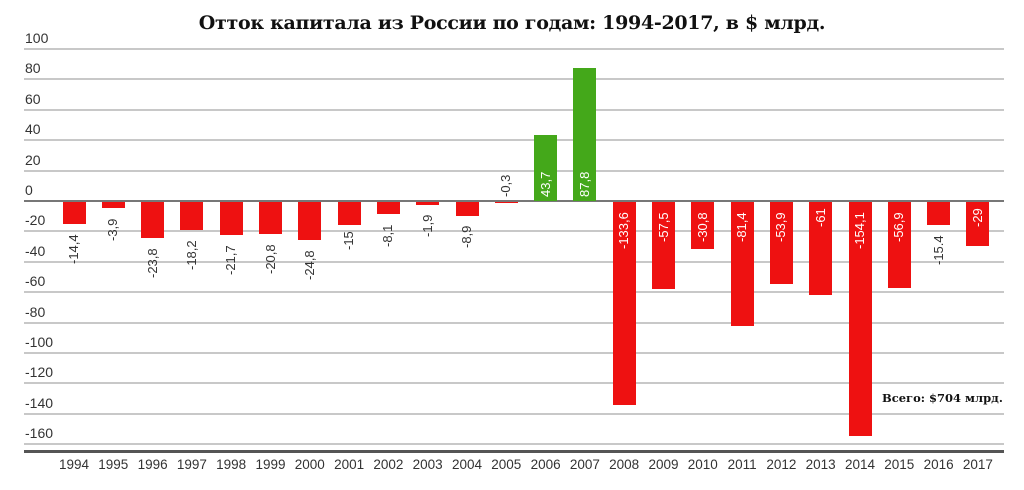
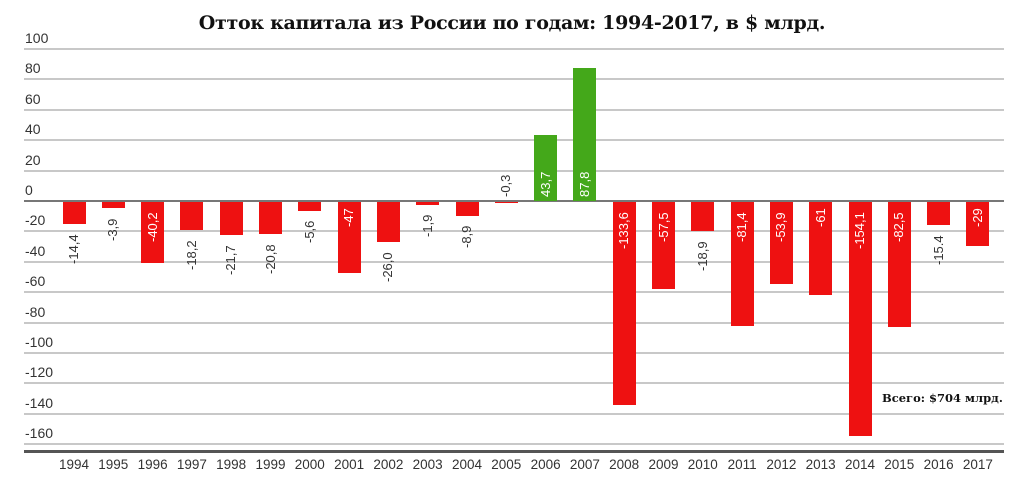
1996: -23,8 -> -40,2
2000: -24,8 -> -5,6
2001: -15 -> -47
2002: -8,1 -> -26,0
2010: -30,8 -> -18,9
2015: -56,9 -> -82,5
